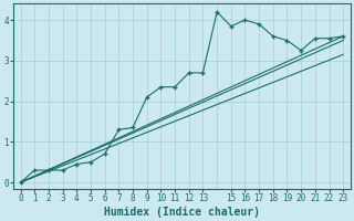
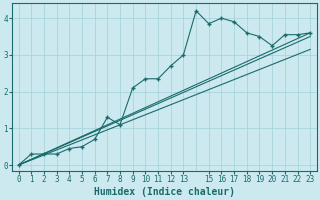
8: 1.35 -> 1.10
13: 2.70 -> 3.00
